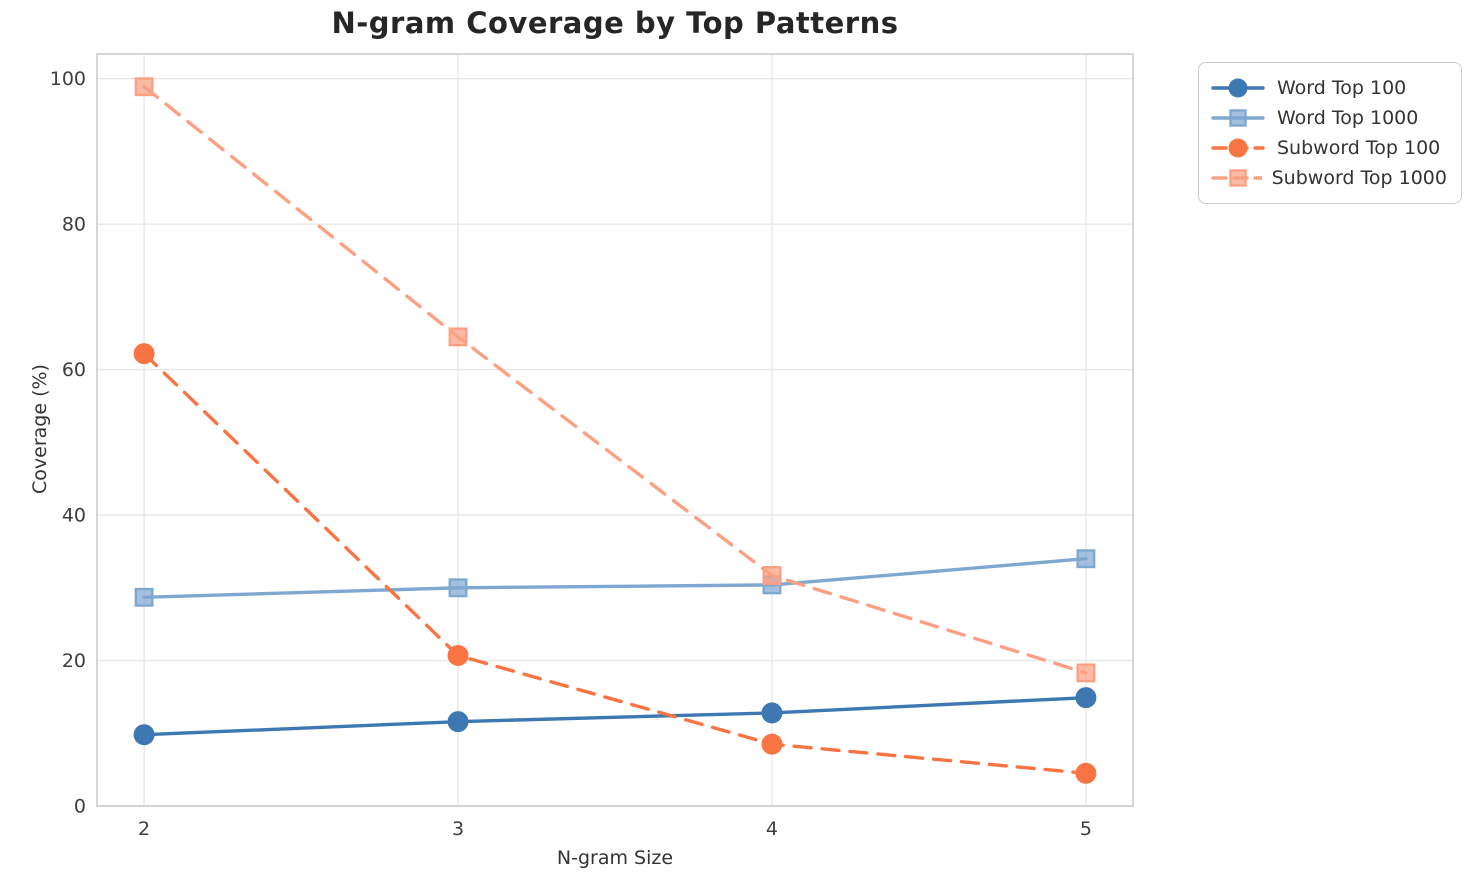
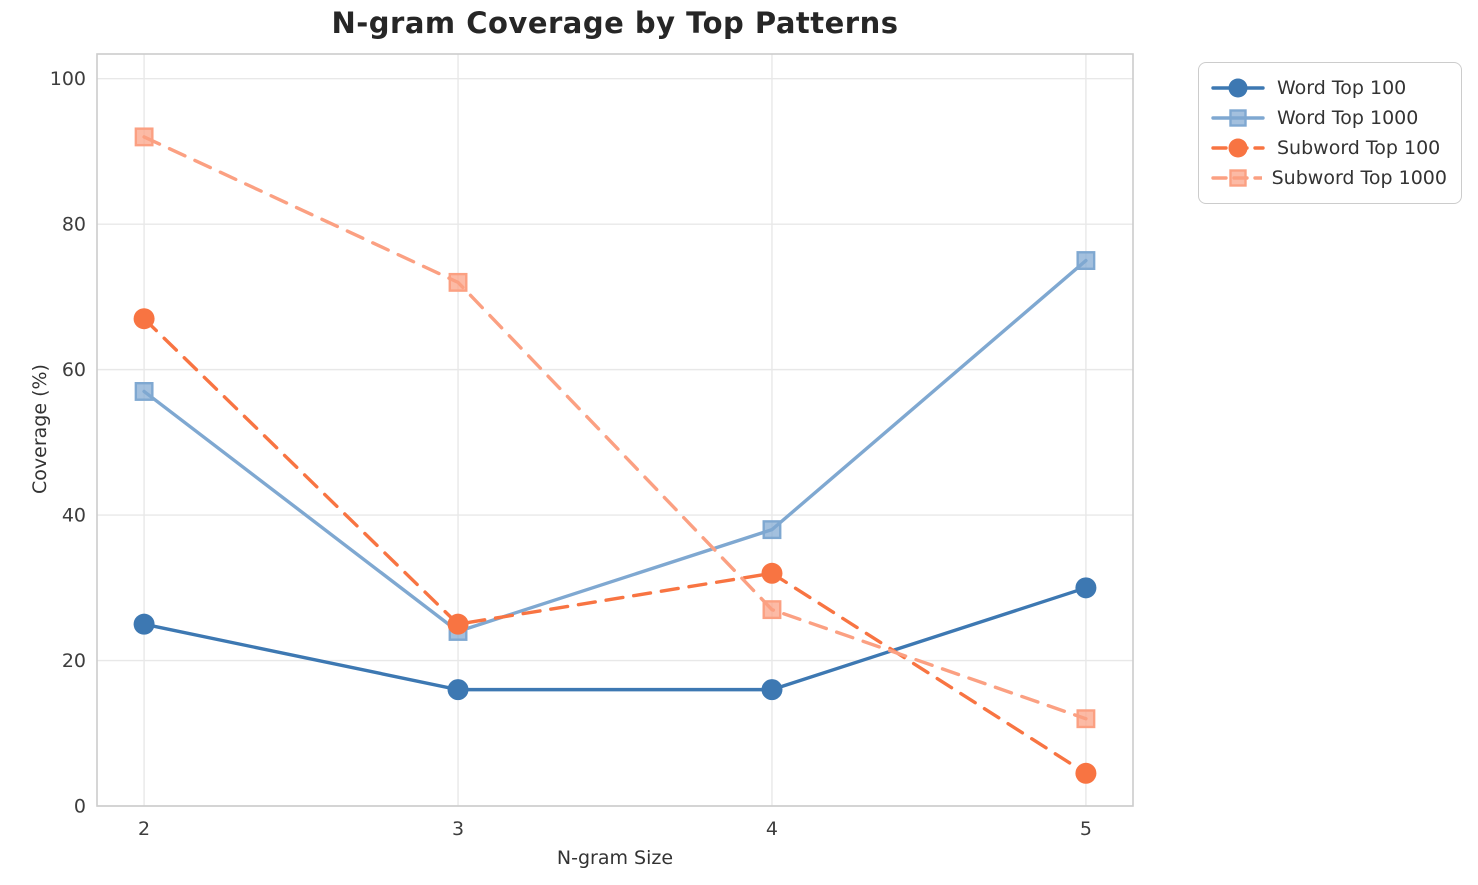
Word Top 100/2: 10 -> 25
Word Top 1000/2: 29 -> 57
Subword Top 100/2: 62 -> 67
Subword Top 1000/2: 99 -> 92
Word Top 100/3: 12 -> 16
Word Top 1000/3: 30 -> 24
Subword Top 100/3: 21 -> 25
Subword Top 1000/3: 64 -> 72
Word Top 100/4: 13 -> 16
Word Top 1000/4: 30 -> 38
Subword Top 100/4: 8 -> 32
Subword Top 1000/4: 32 -> 27
Word Top 100/5: 15 -> 30
Word Top 1000/5: 34 -> 75
Subword Top 1000/5: 18 -> 12
